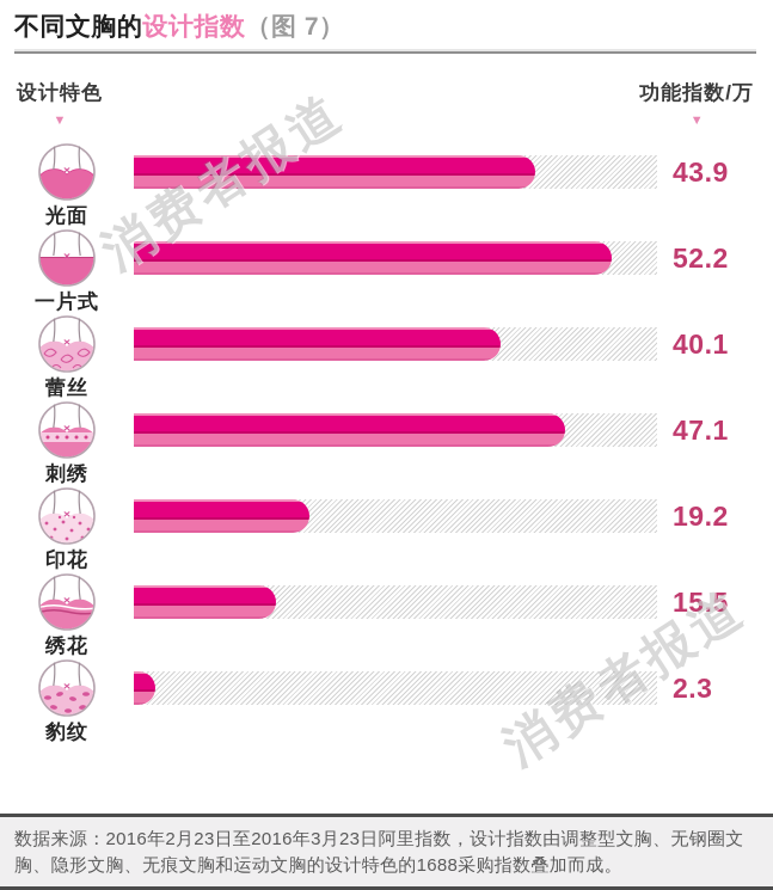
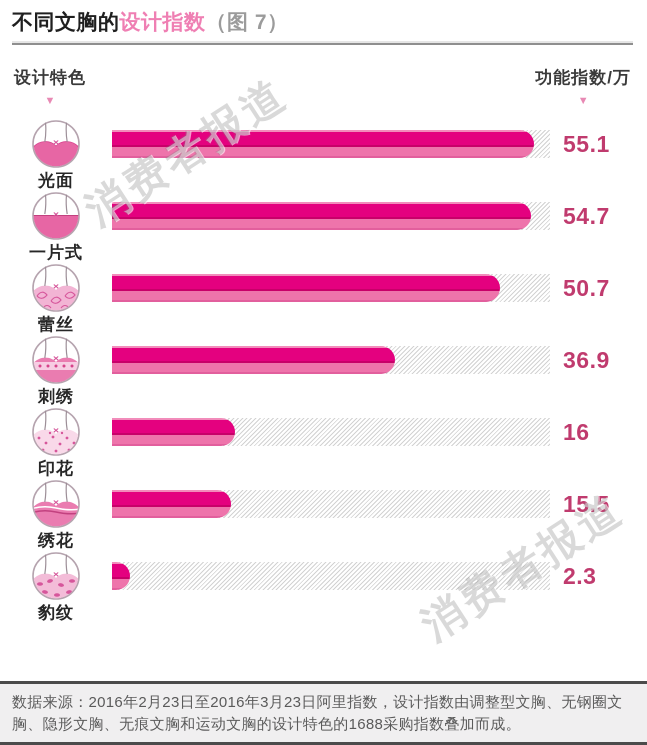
光面: 43.9 -> 55.1
一片式: 52.2 -> 54.7
蕾丝: 40.1 -> 50.7
刺绣: 47.1 -> 36.9
印花: 19.2 -> 16
